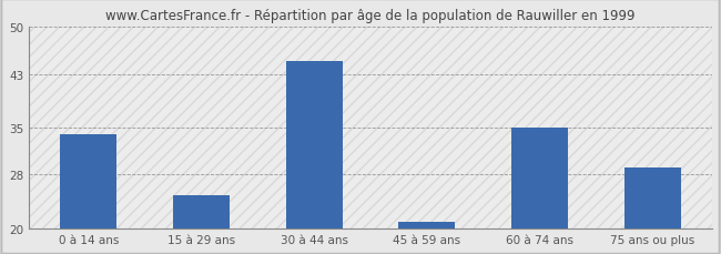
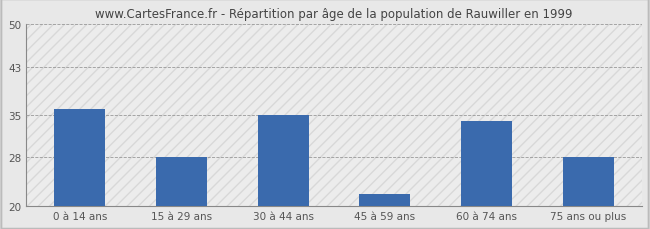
0 à 14 ans: 34 -> 36
15 à 29 ans: 25 -> 28
30 à 44 ans: 45 -> 35
45 à 59 ans: 21 -> 22
60 à 74 ans: 35 -> 34
75 ans ou plus: 29 -> 28
